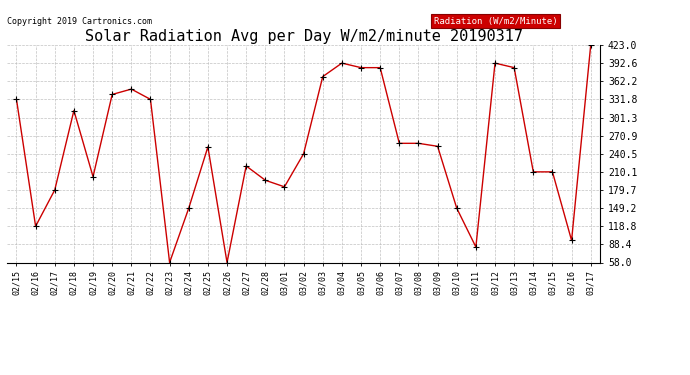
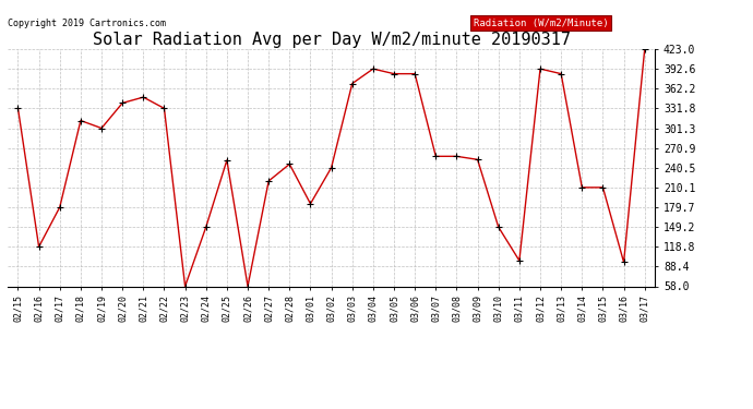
02/19: 202 -> 301
02/28: 196 -> 246
03/11: 84 -> 98
